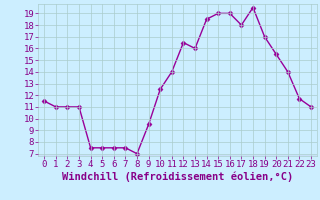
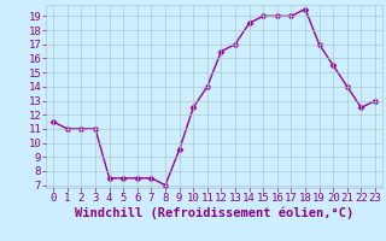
13: 16.0 -> 17.0
17: 18.0 -> 19.0
22: 11.7 -> 12.5
23: 11.0 -> 13.0
